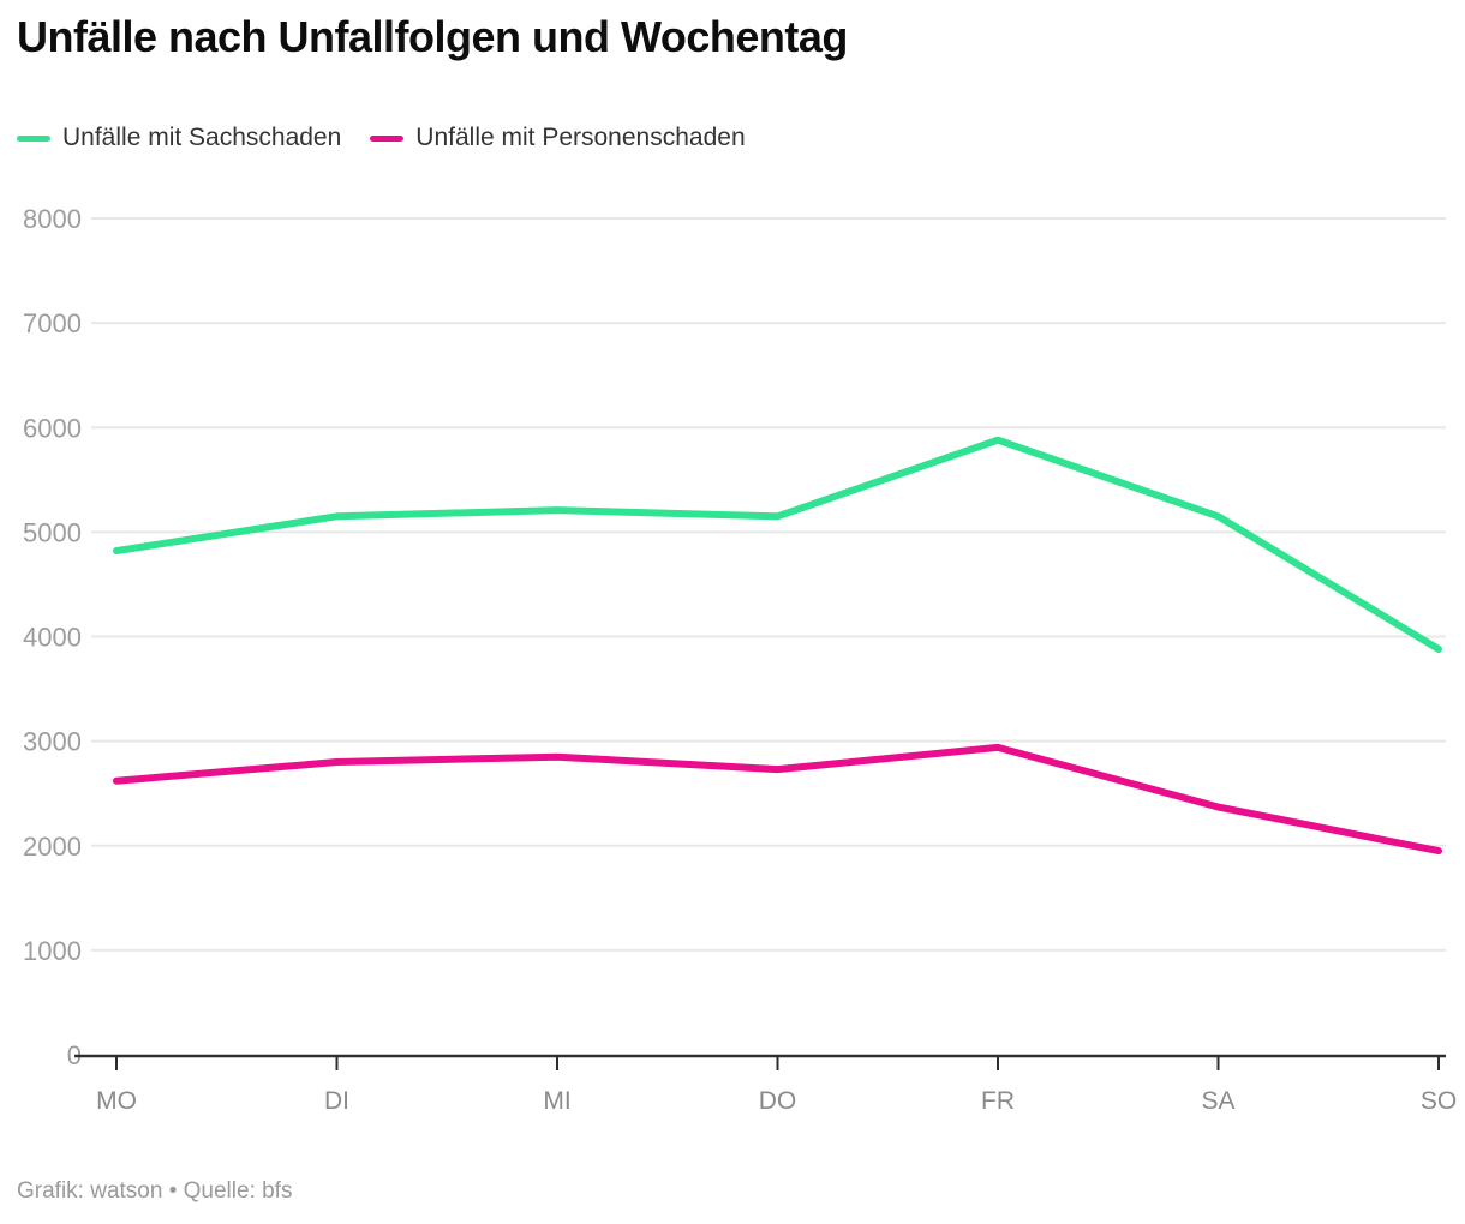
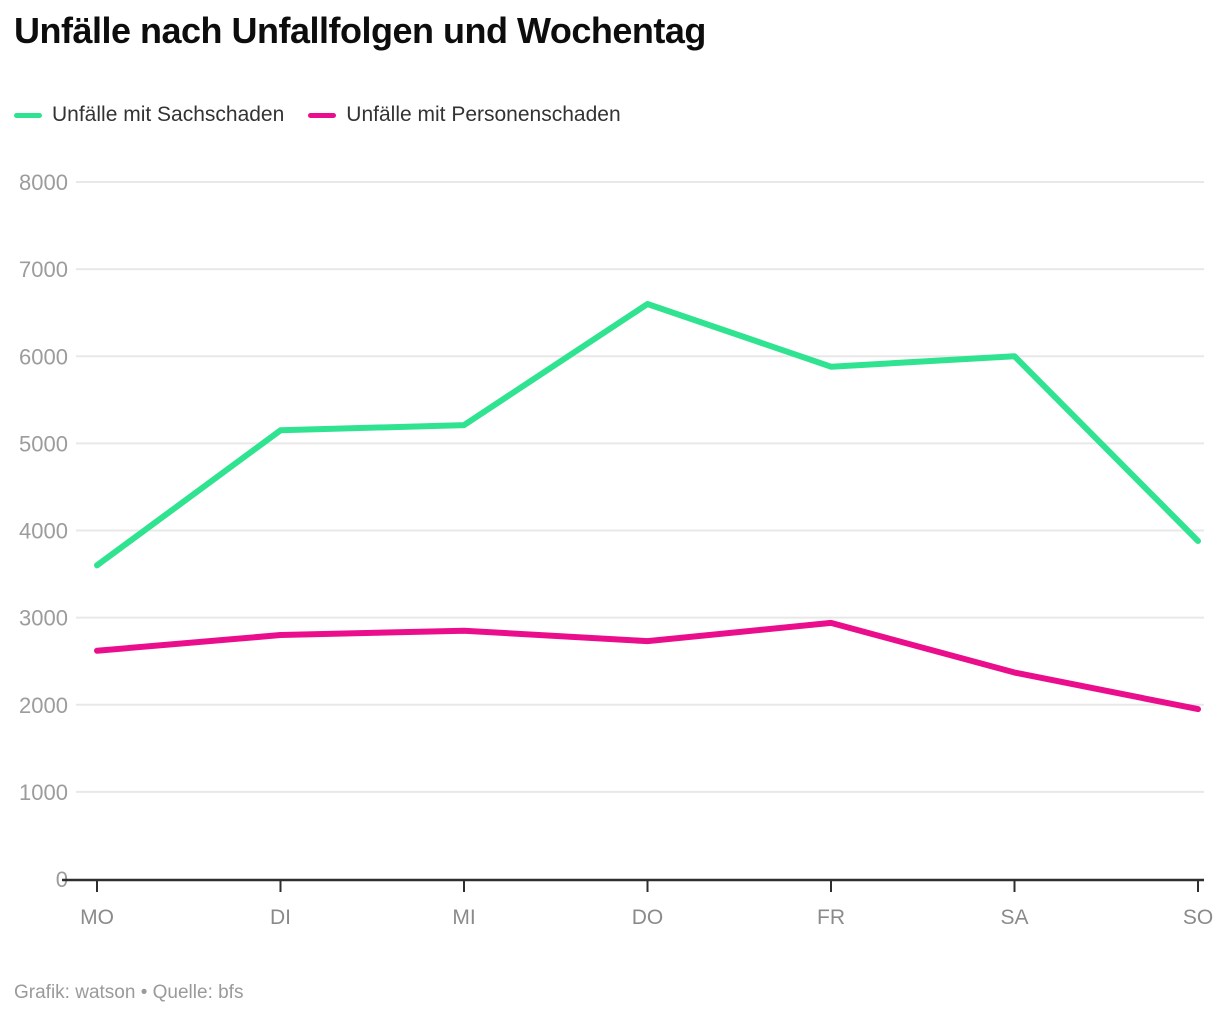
Unfälle mit Sachschaden/MO: 4800 -> 3600
Unfälle mit Sachschaden/DO: 5200 -> 6600
Unfälle mit Sachschaden/SA: 5200 -> 6000
